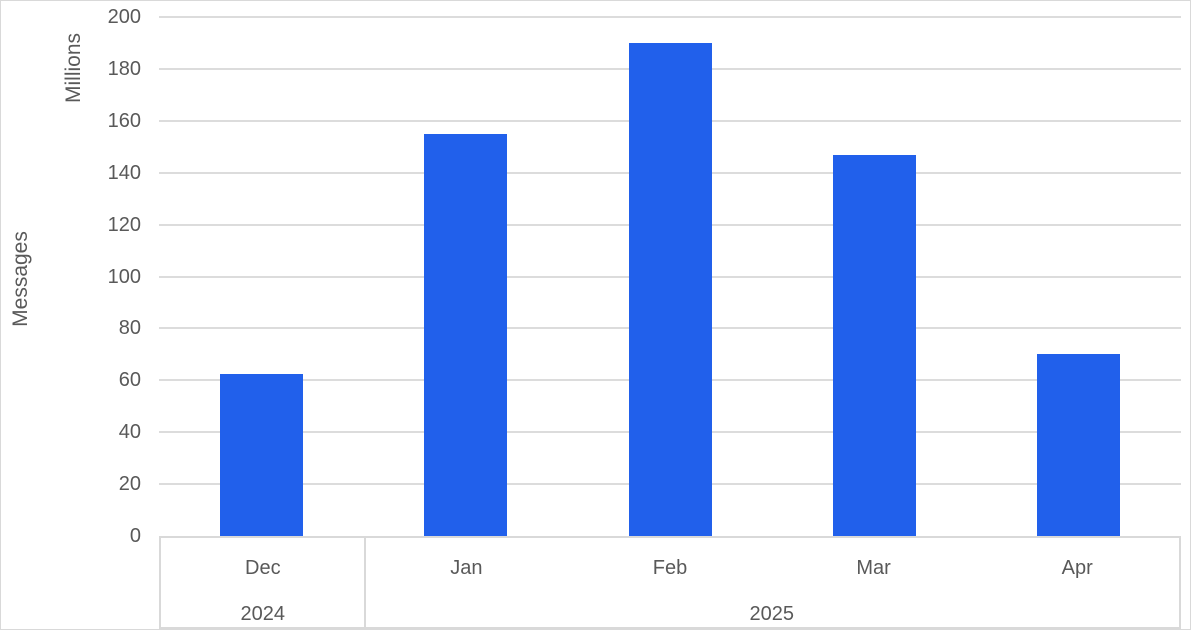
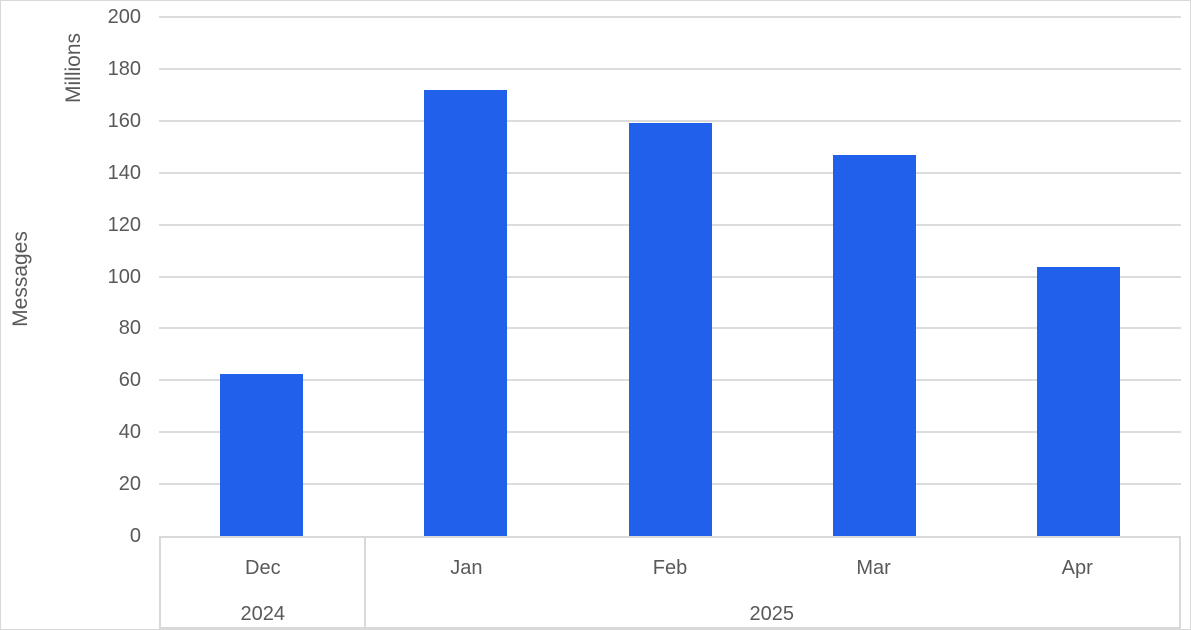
Jan: 155 -> 172
Feb: 190 -> 159
Apr: 70 -> 104
